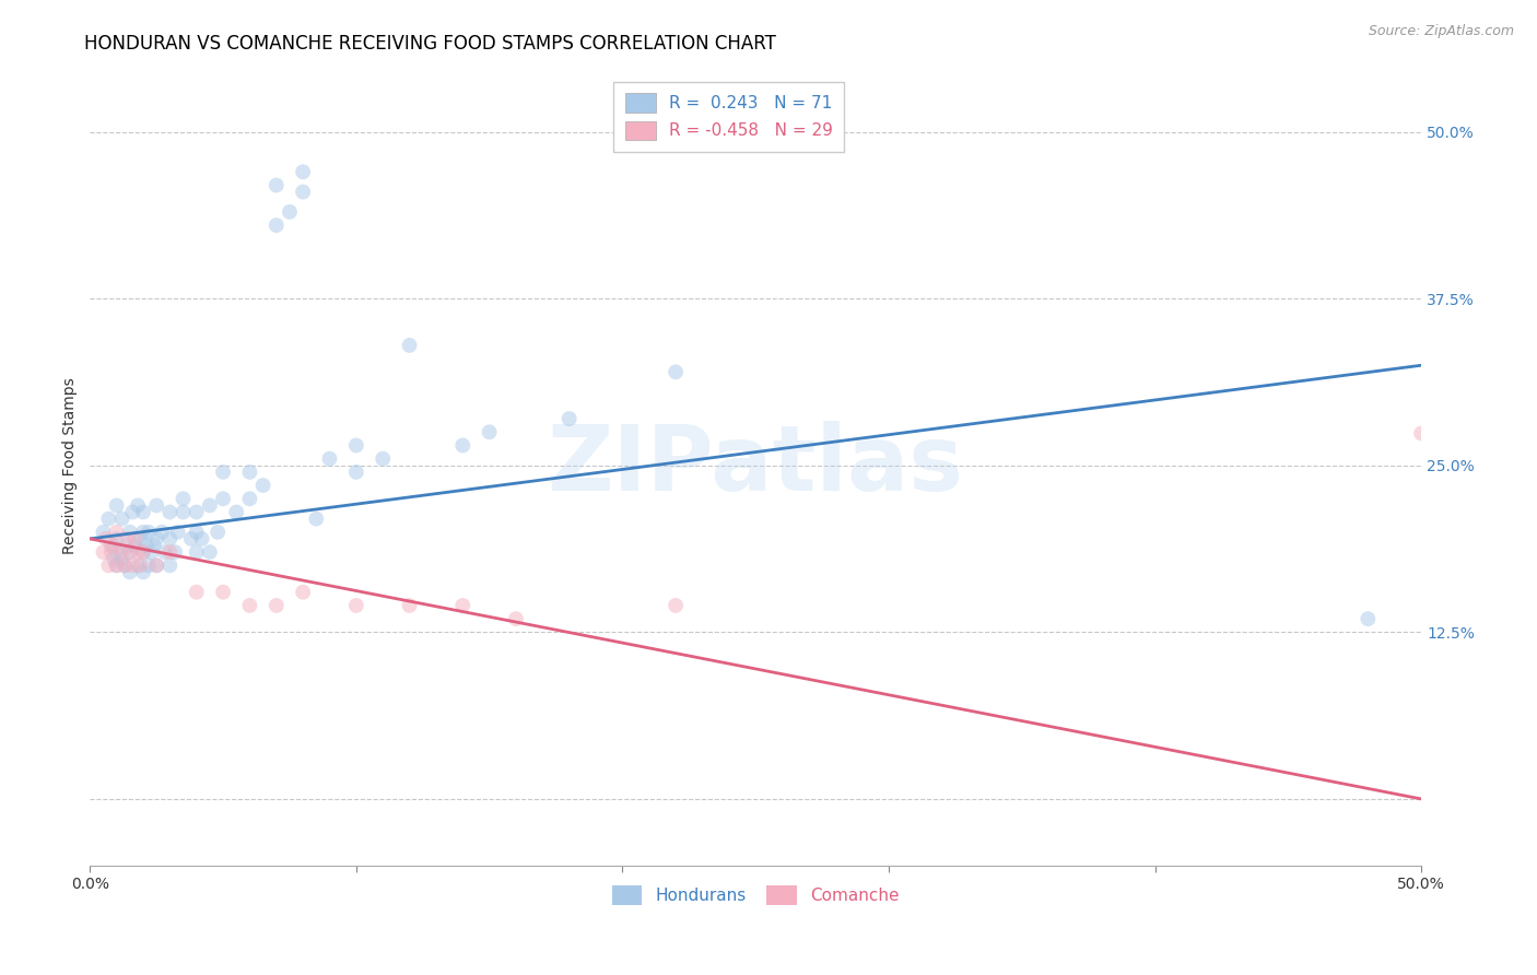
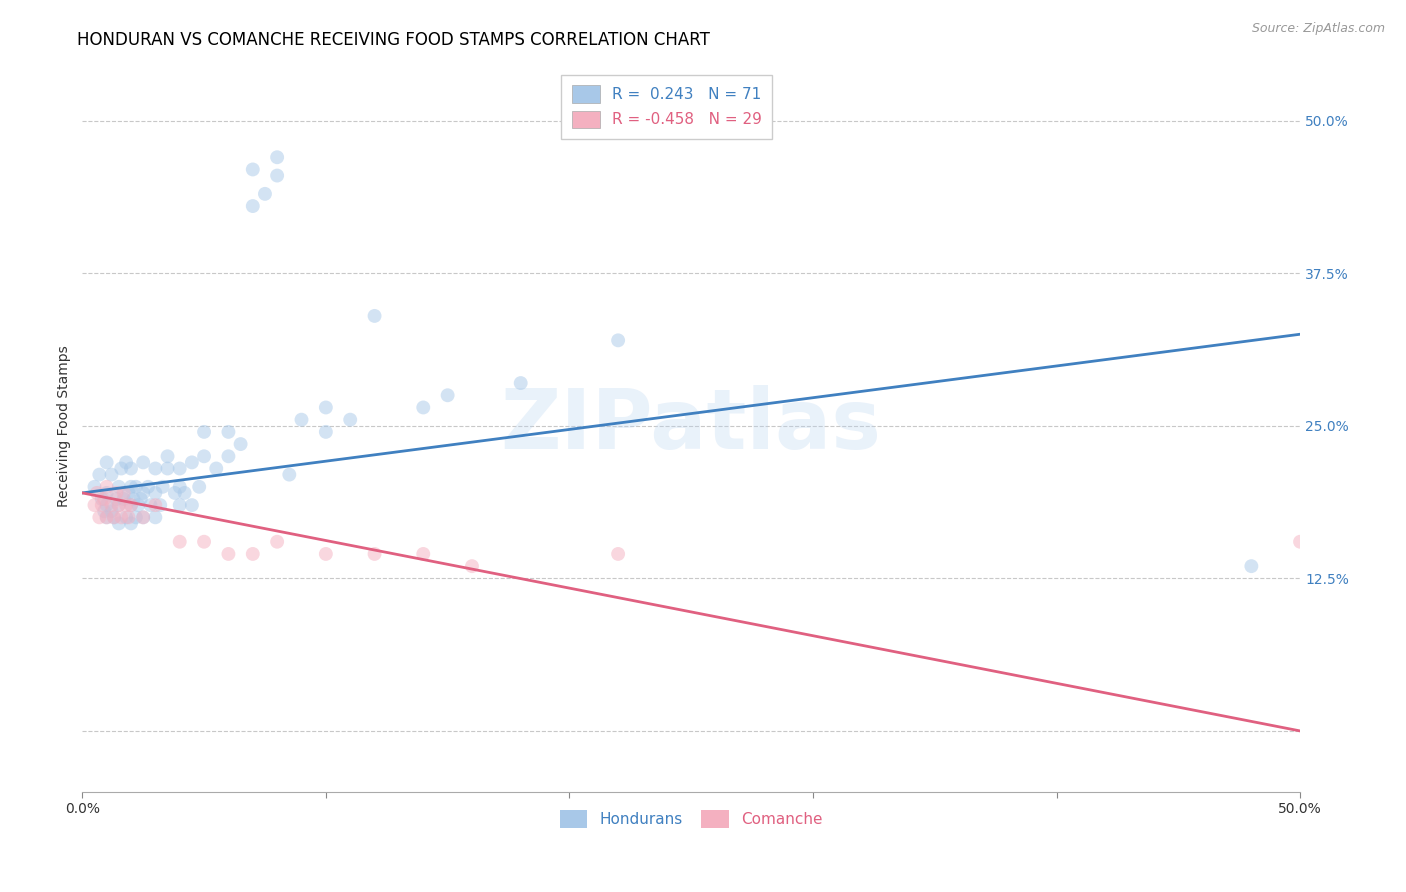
Comanche/50.0%: 27.4% -> 15.5%
